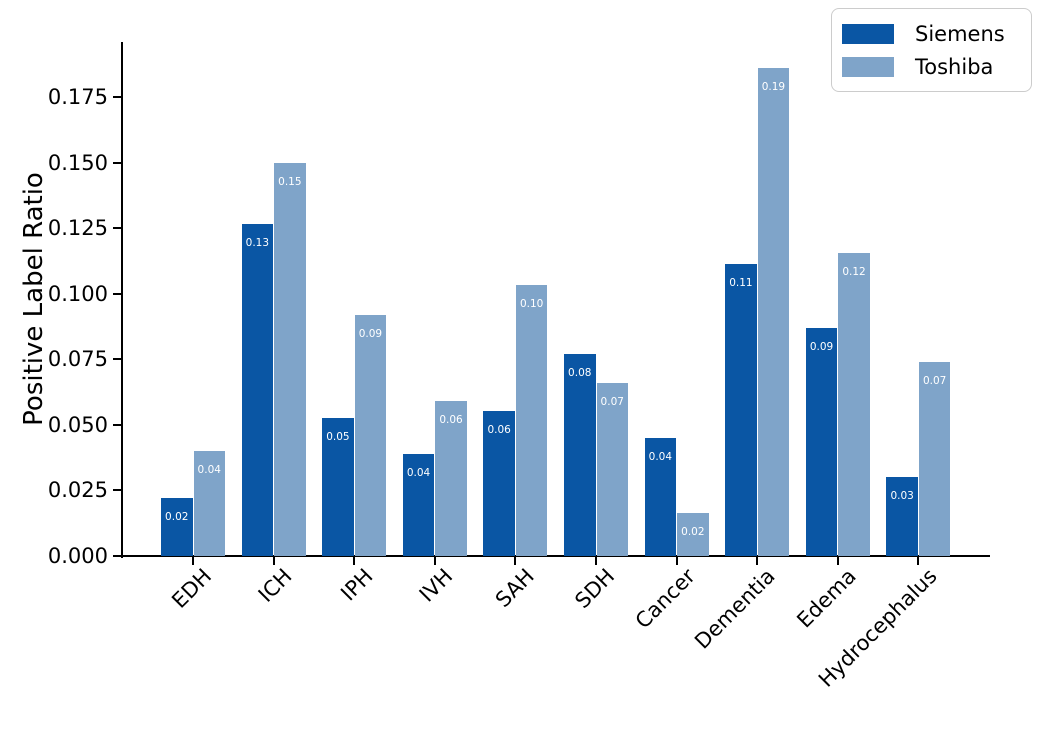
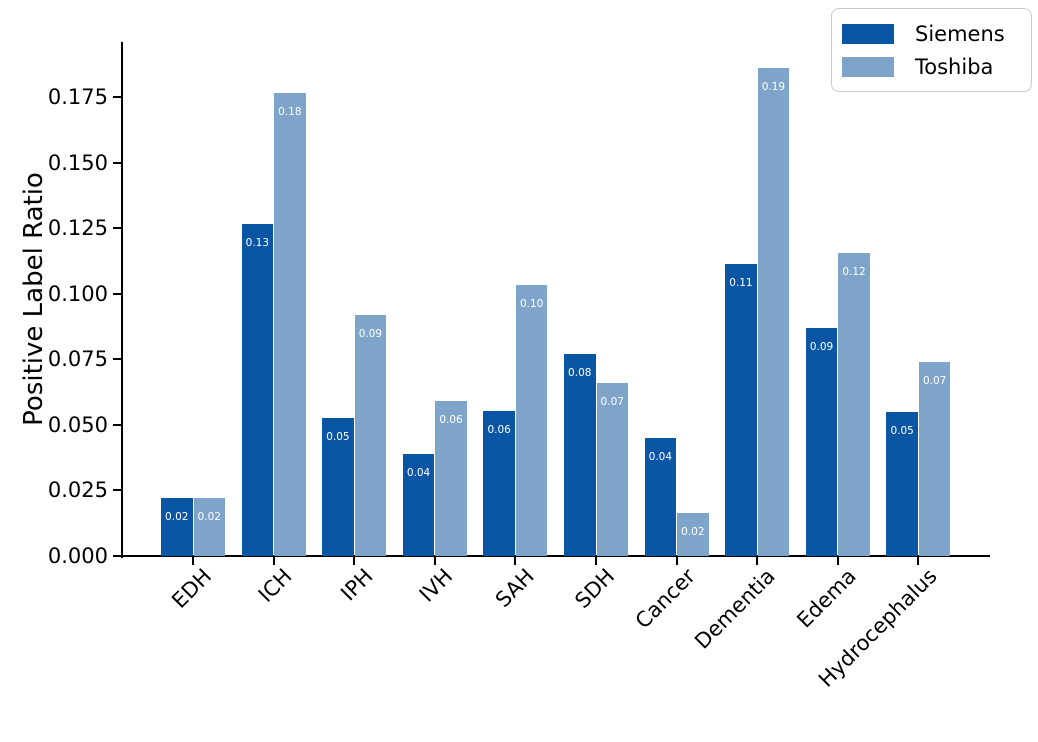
Toshiba/EDH: 0.04 -> 0.02
Toshiba/ICH: 0.15 -> 0.18
Siemens/Hydrocephalus: 0.03 -> 0.05
